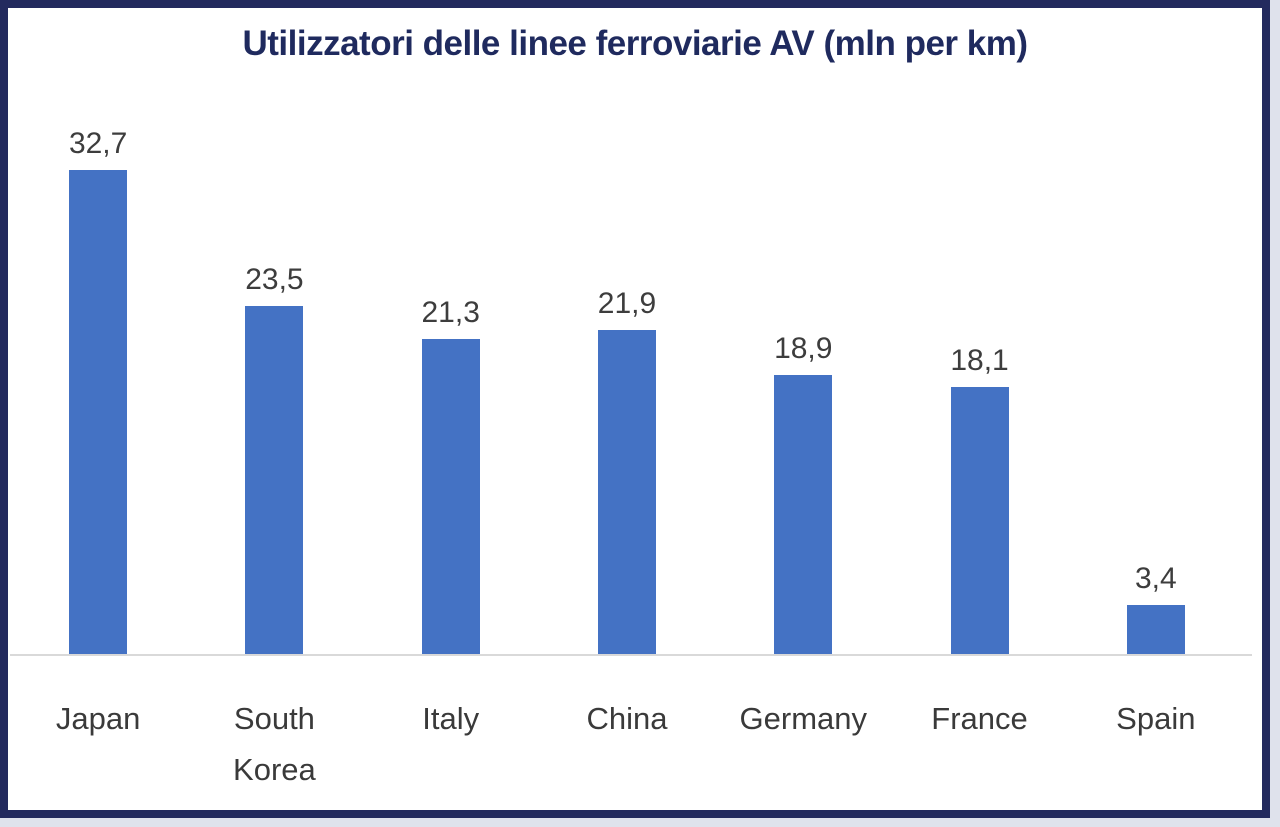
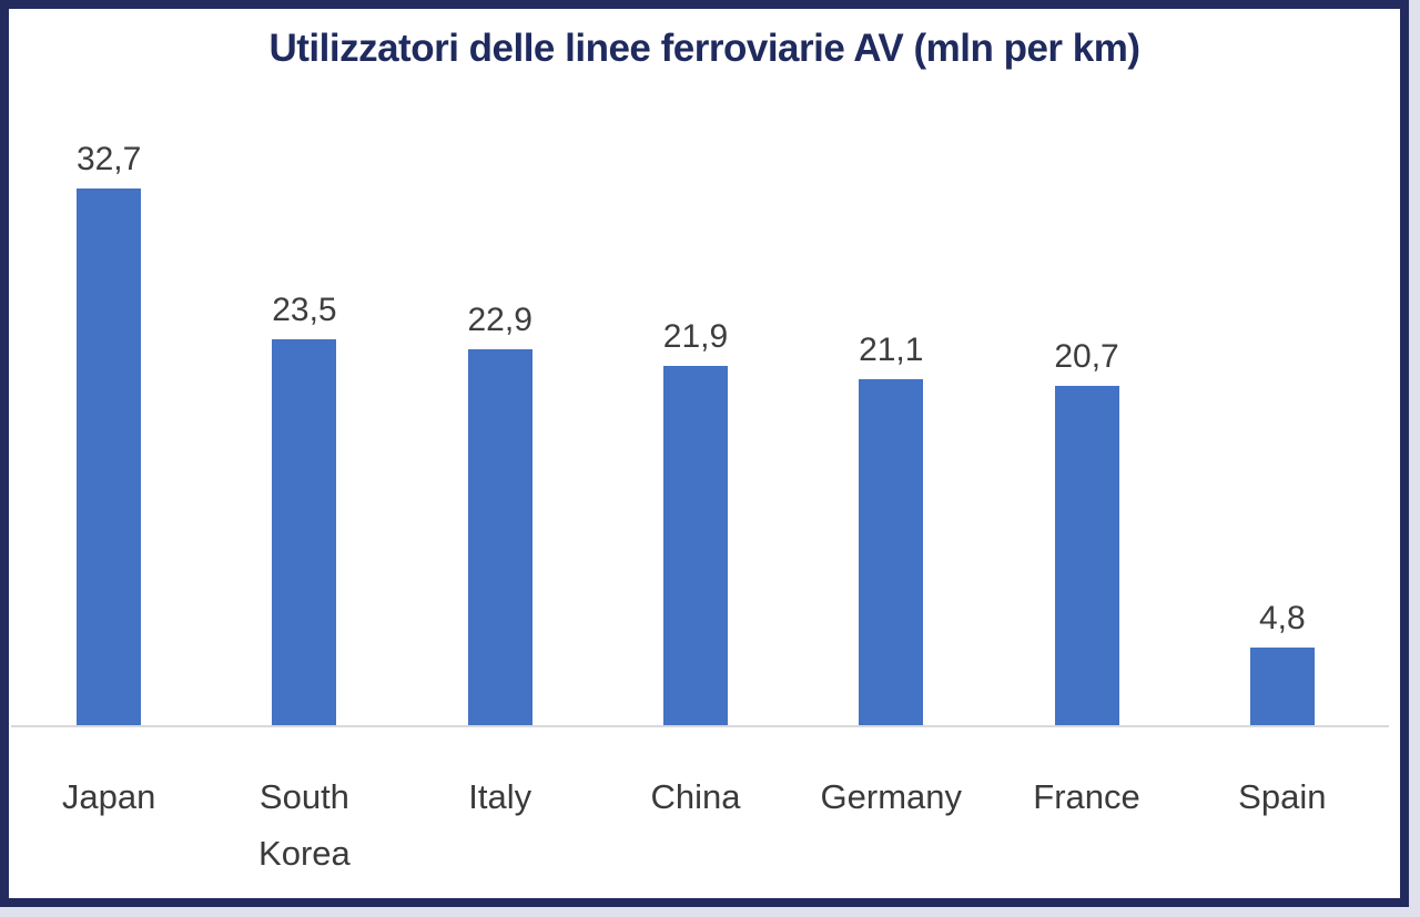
Italy: 21,3 -> 22,9
Germany: 18,9 -> 21,1
France: 18,1 -> 20,7
Spain: 3,4 -> 4,8
